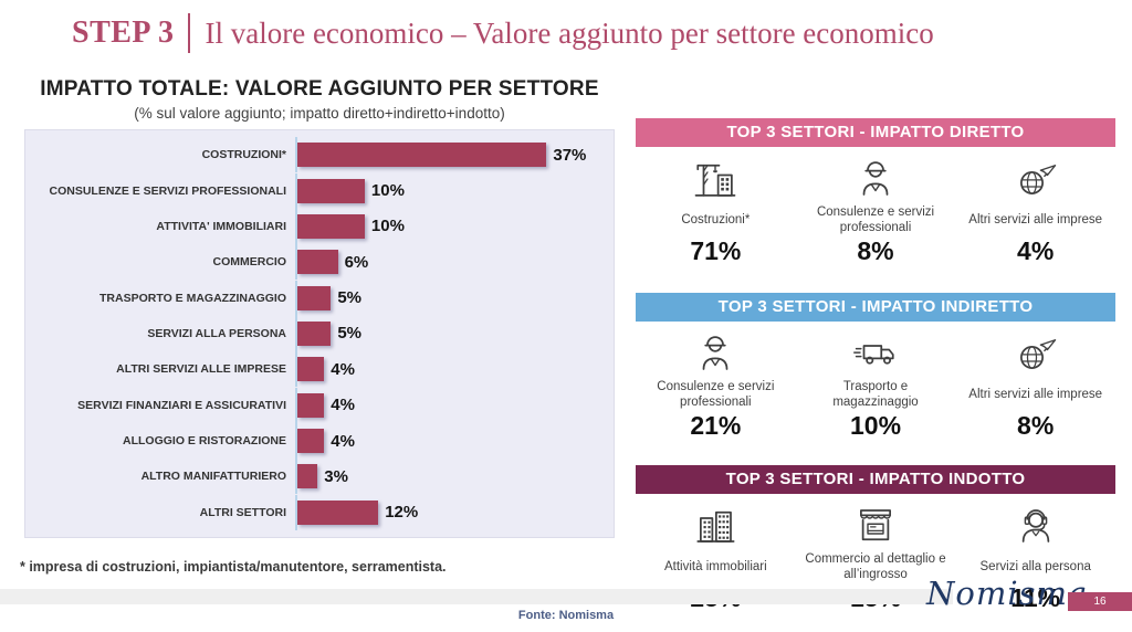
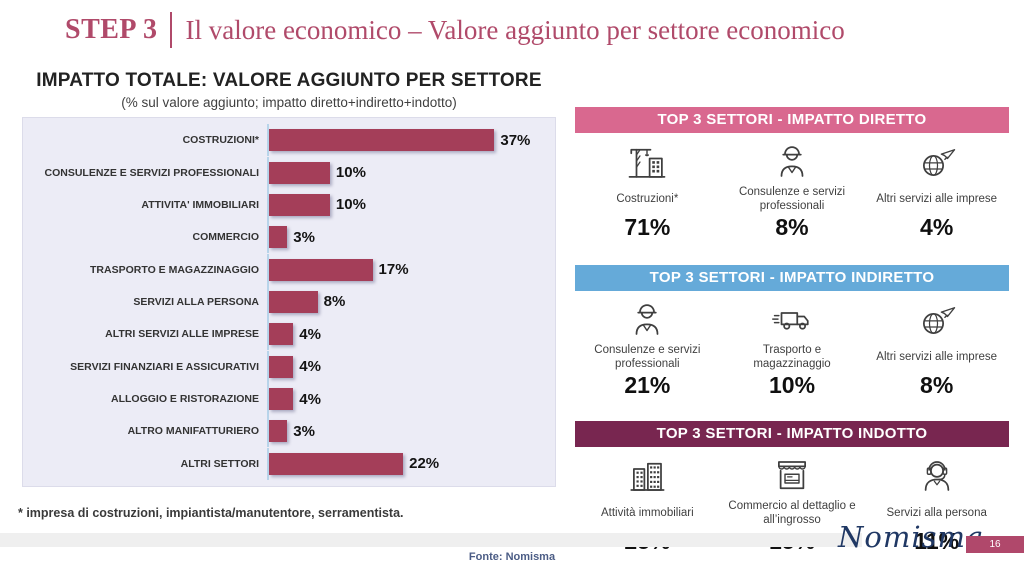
COMMERCIO: 6% -> 3%
TRASPORTO E MAGAZZINAGGIO: 5% -> 17%
SERVIZI ALLA PERSONA: 5% -> 8%
ALTRI SETTORI: 12% -> 22%
